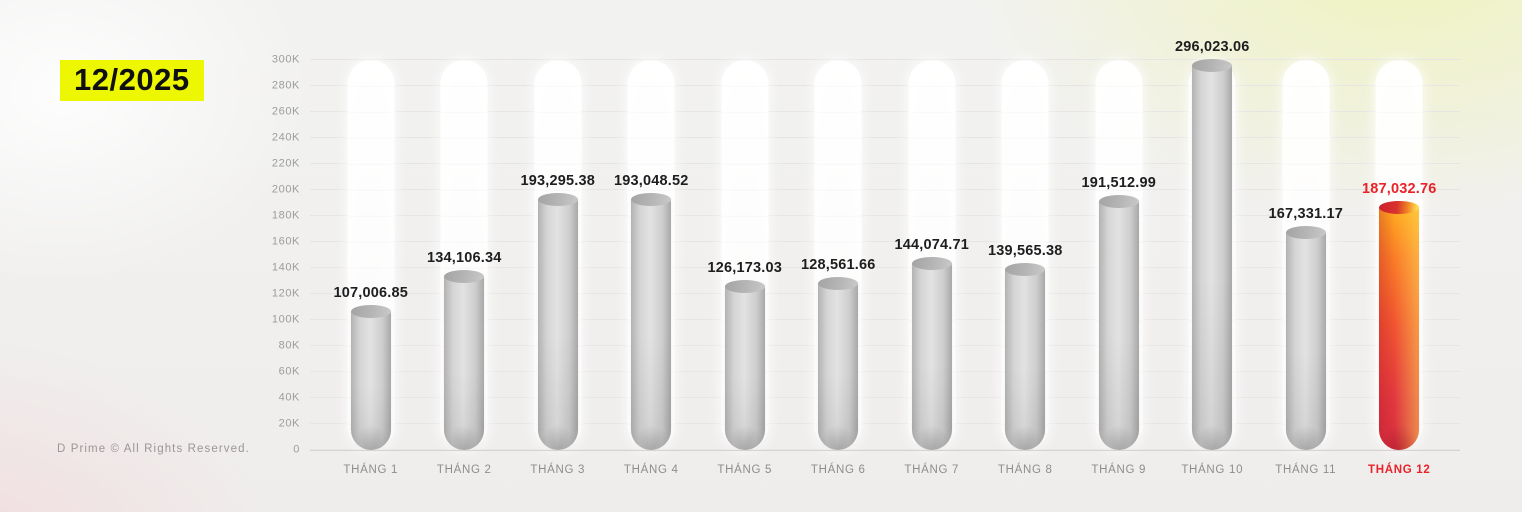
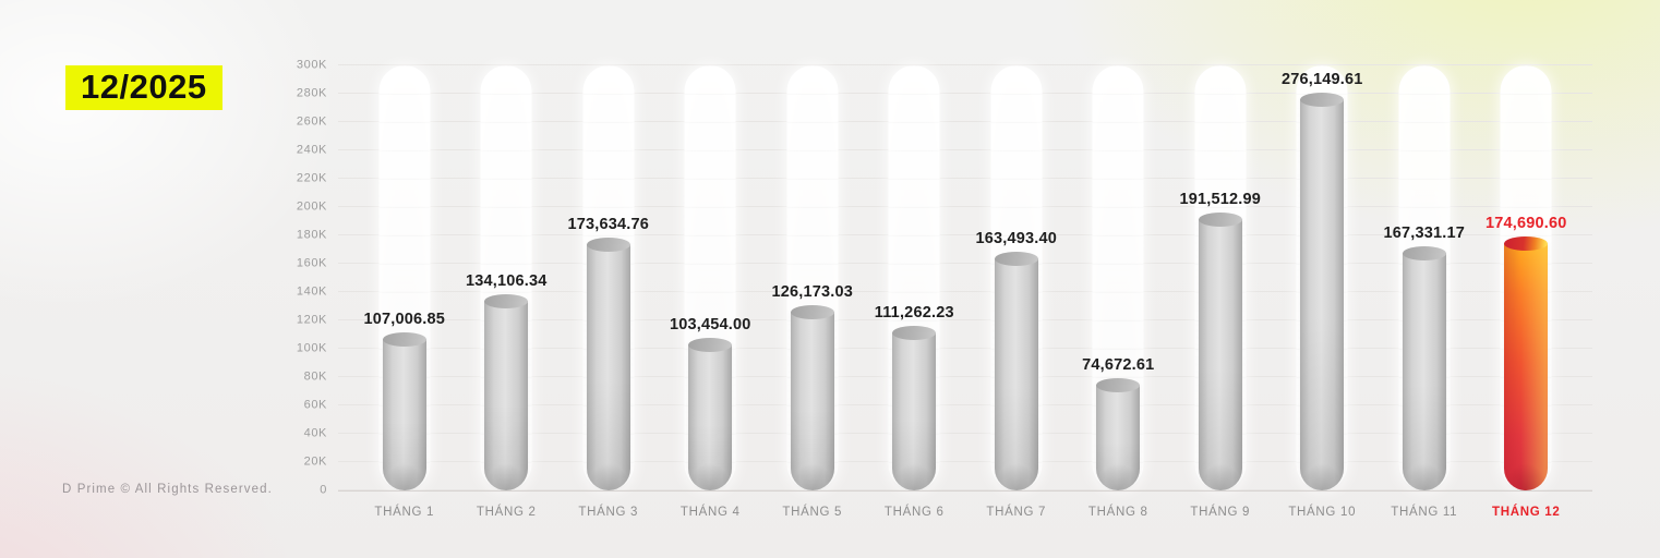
THÁNG 3: 193,295.38 -> 173,634.76
THÁNG 4: 193,048.52 -> 103,454.00
THÁNG 6: 128,561.66 -> 111,262.23
THÁNG 7: 144,074.71 -> 163,493.40
THÁNG 8: 139,565.38 -> 74,672.61
THÁNG 10: 296,023.06 -> 276,149.61
THÁNG 12: 187,032.76 -> 174,690.60
